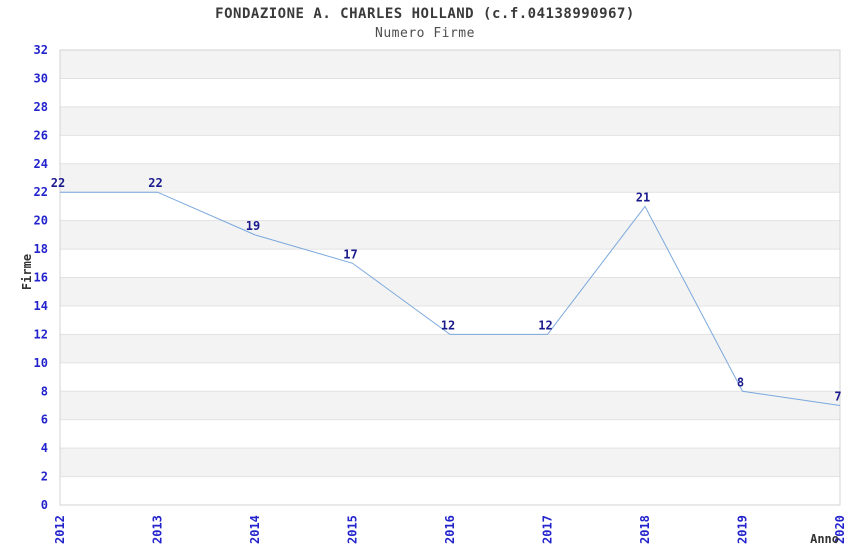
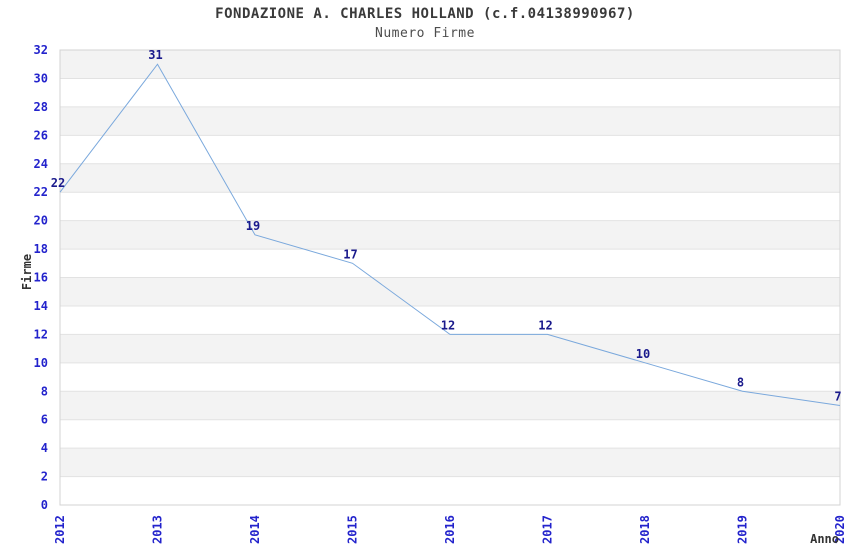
2013: 22 -> 31
2018: 21 -> 10
